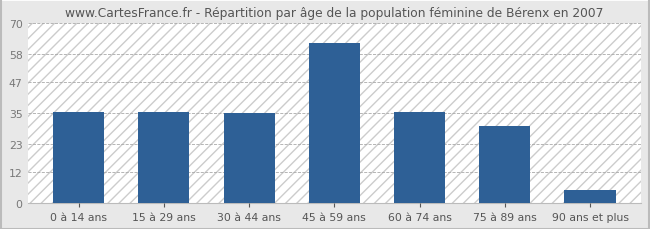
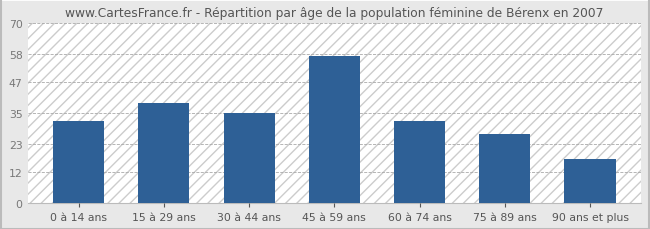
0 à 14 ans: 35.5 -> 32.0
15 à 29 ans: 35.5 -> 39.0
45 à 59 ans: 62.0 -> 57.0
60 à 74 ans: 35.5 -> 32.0
75 à 89 ans: 30.0 -> 27.0
90 ans et plus: 5.0 -> 17.0
